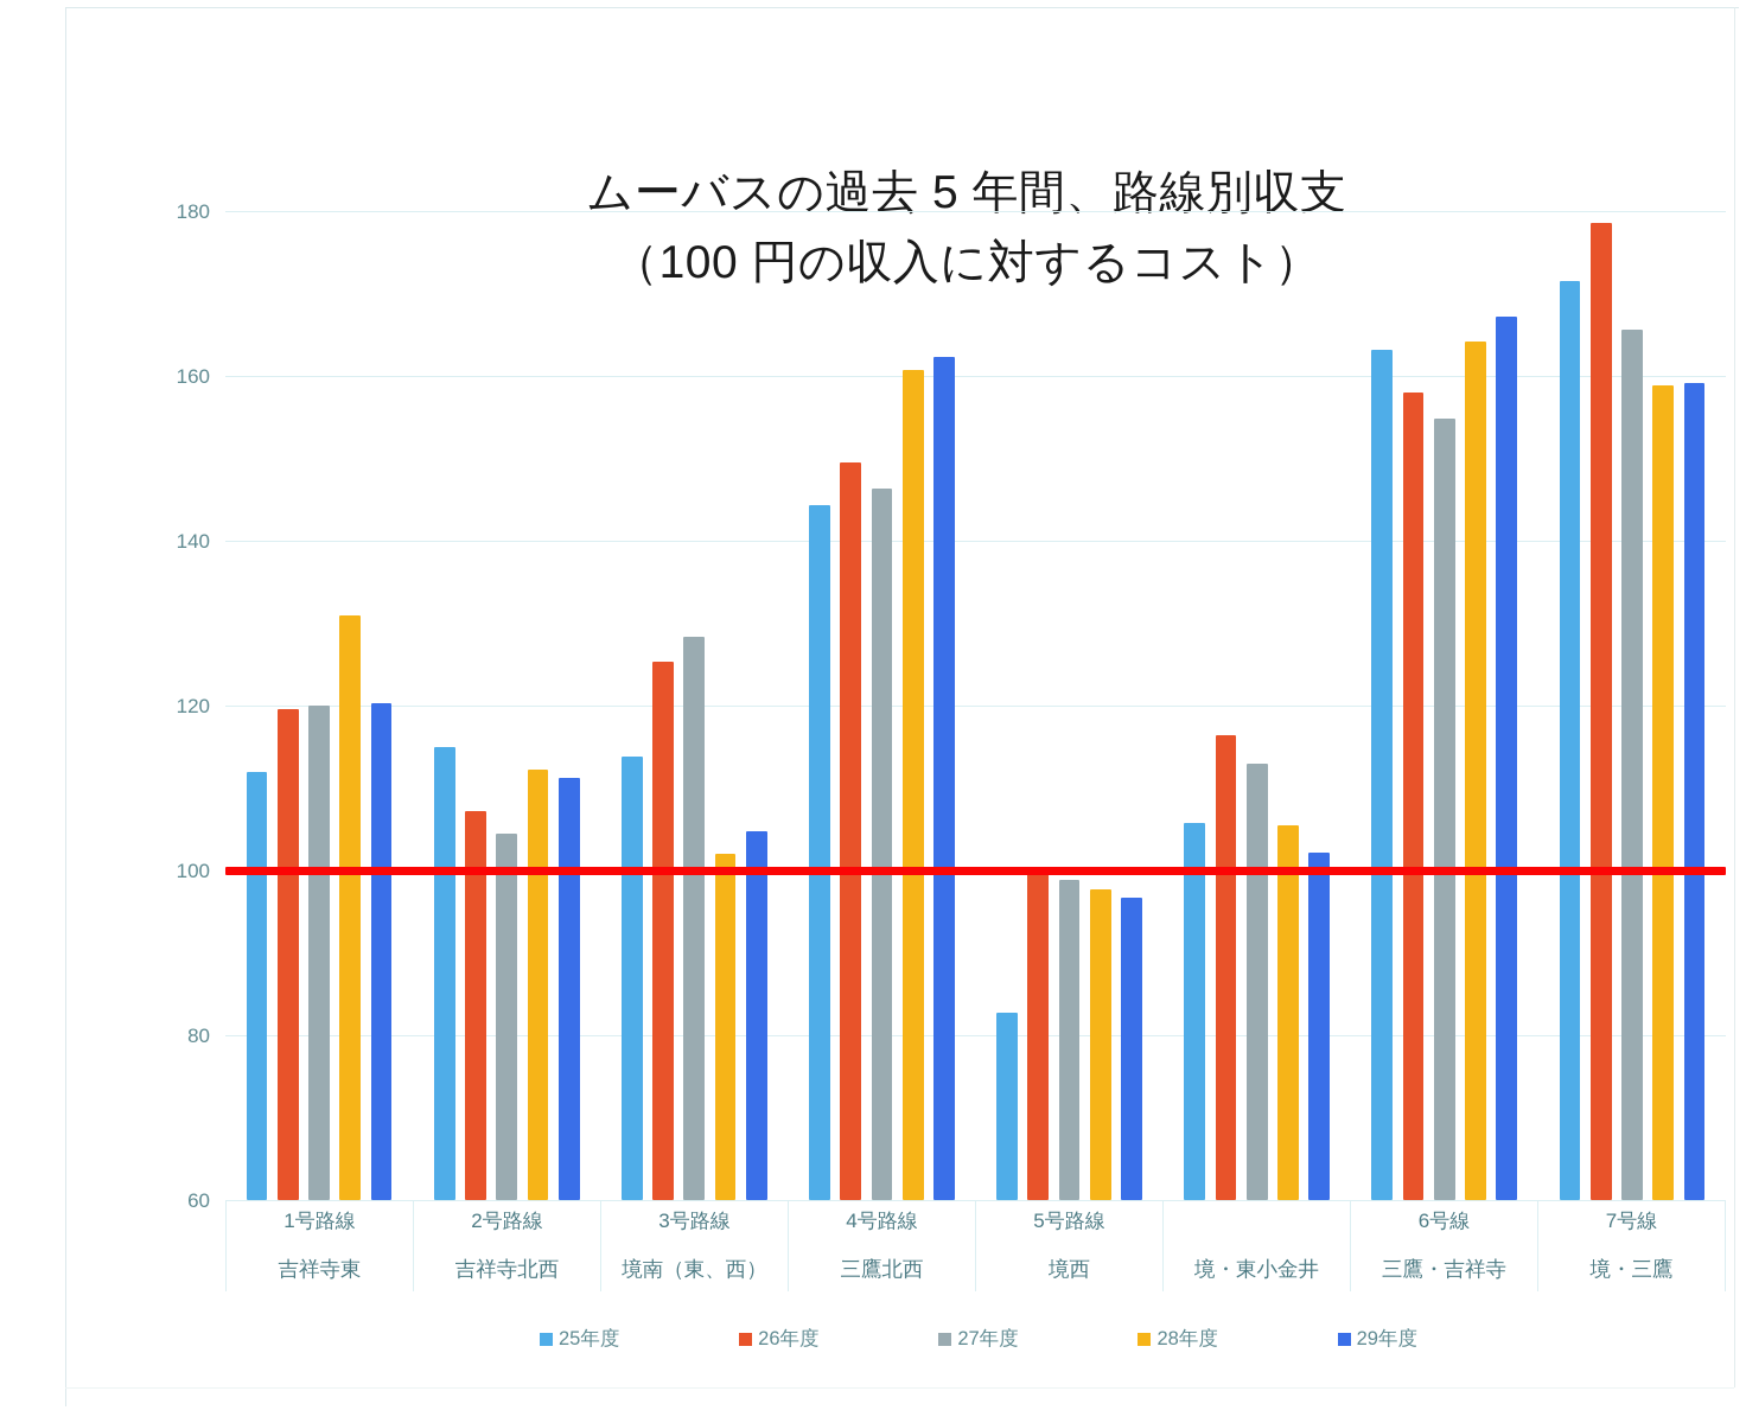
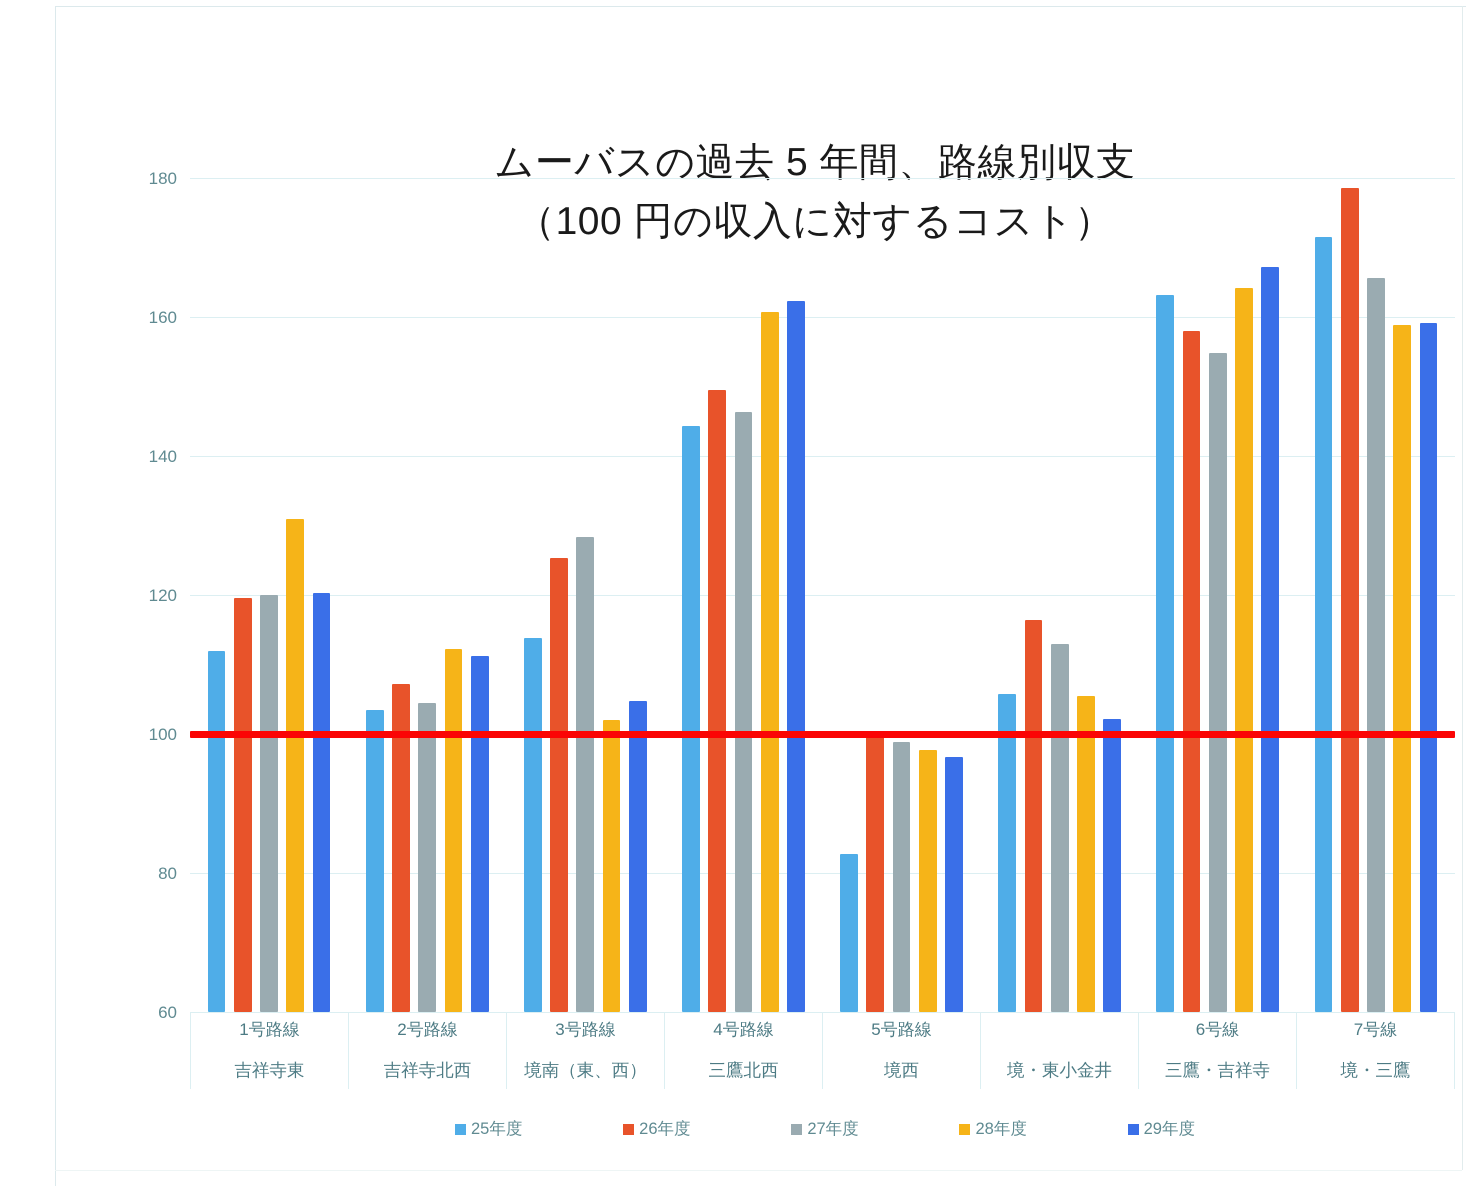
25年度/2号路線 吉祥寺北西: 115 -> 104
